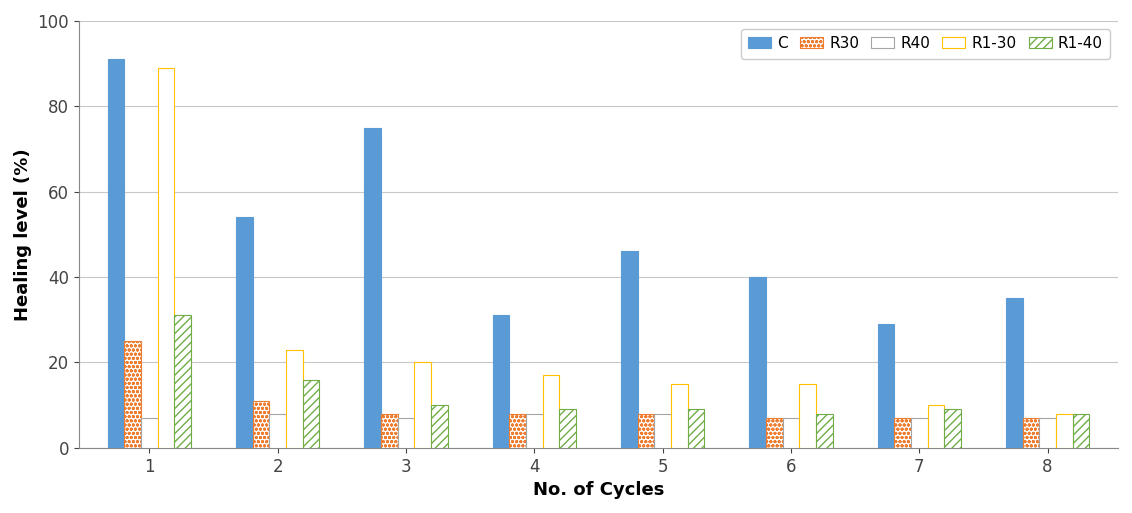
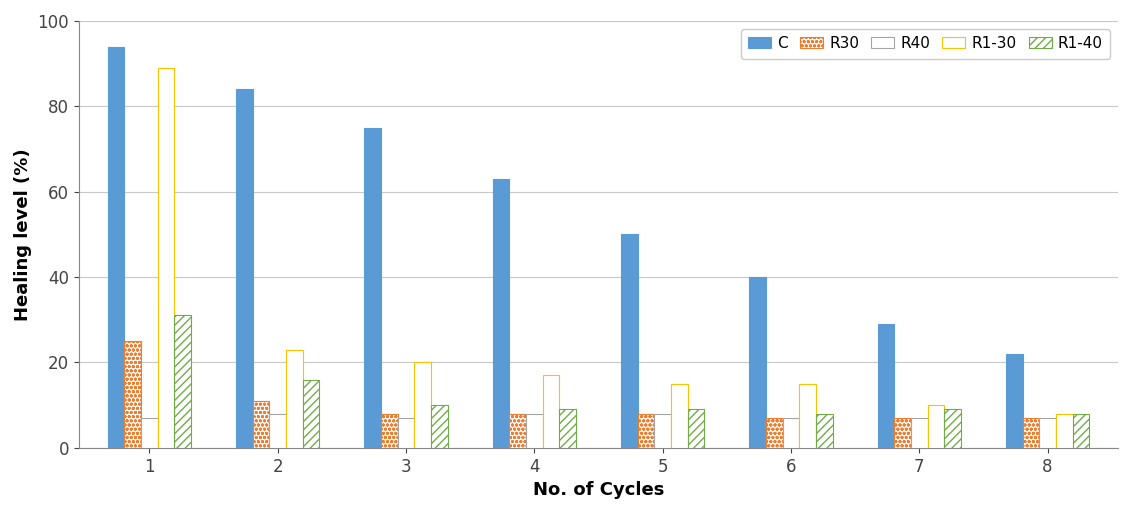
C/1: 91 -> 94
C/2: 54 -> 84
C/4: 31 -> 63
C/5: 46 -> 50
C/8: 35 -> 22
